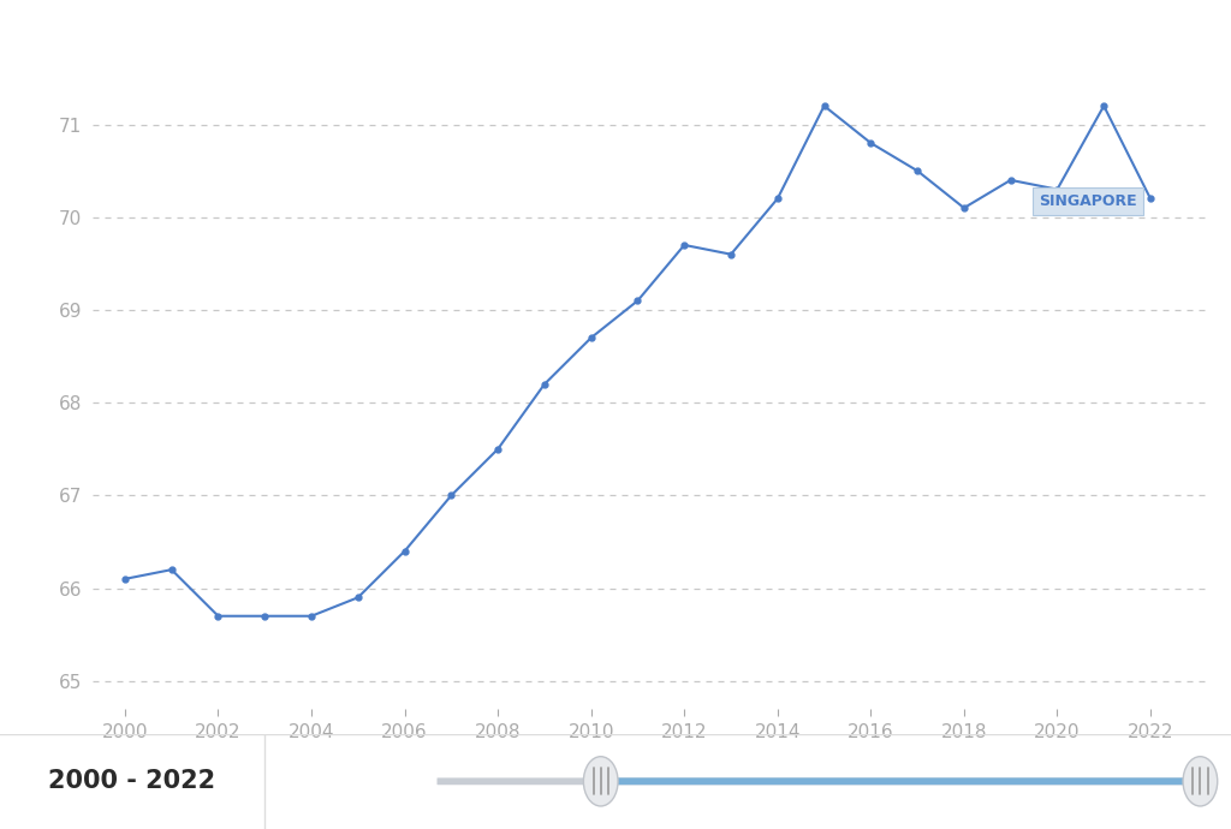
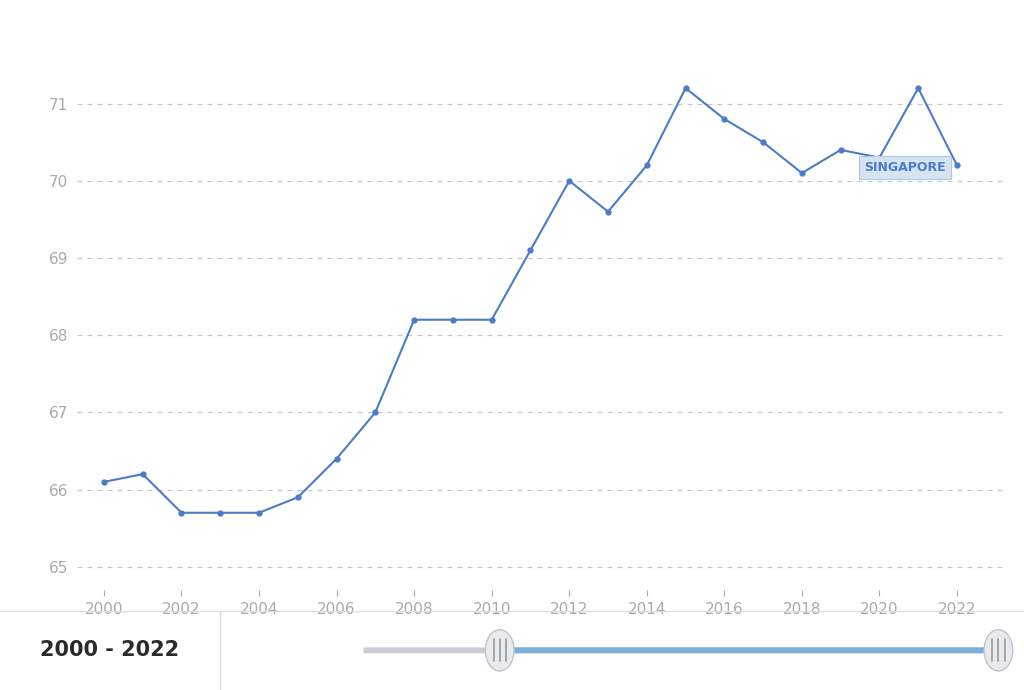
2008: 67.5 -> 68.2
2010: 68.7 -> 68.2
2012: 69.7 -> 70.0
